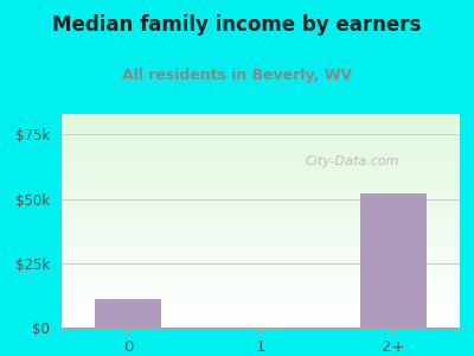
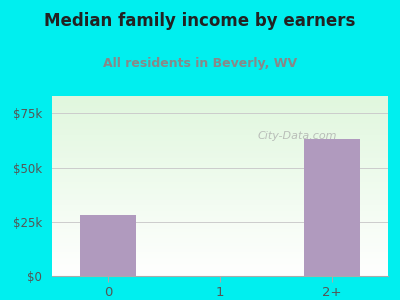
0: $11k -> $28k
2+: $52k -> $63k
